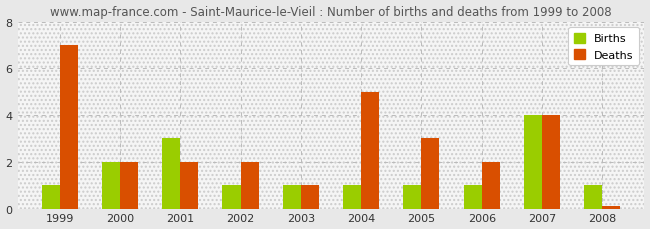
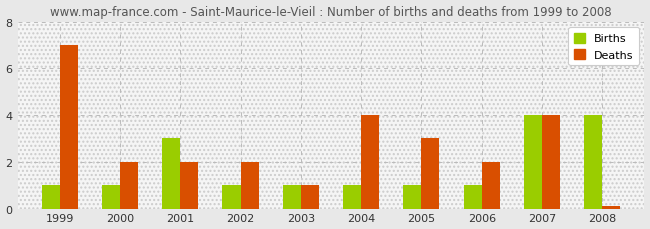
Births/2000: 2 -> 1
Deaths/2004: 5.0 -> 4.0
Births/2008: 1 -> 4
